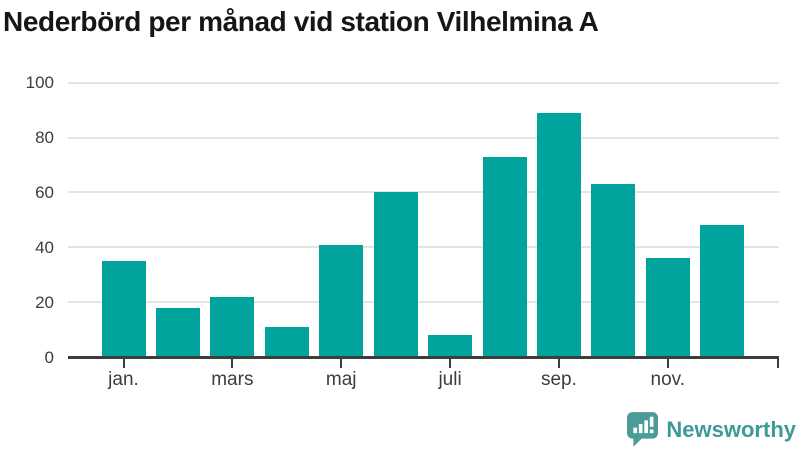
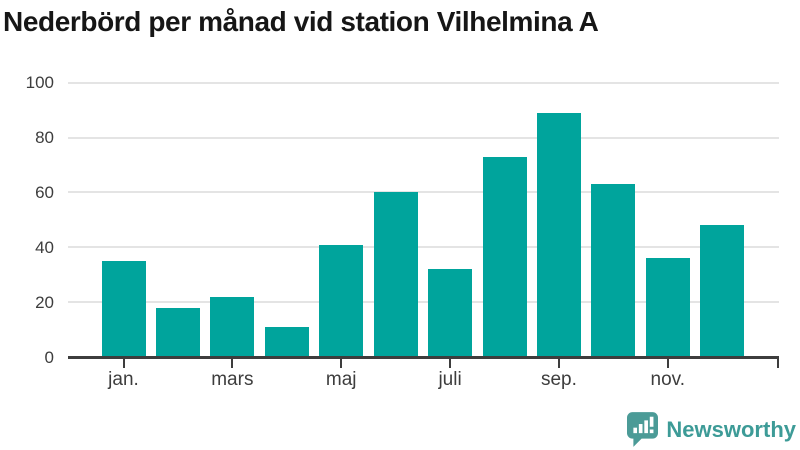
juli: 8 -> 32
